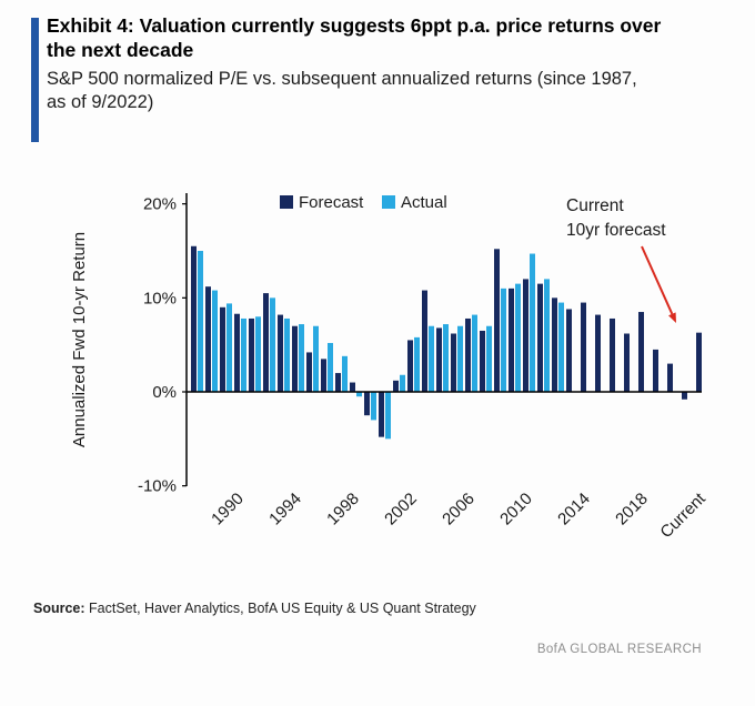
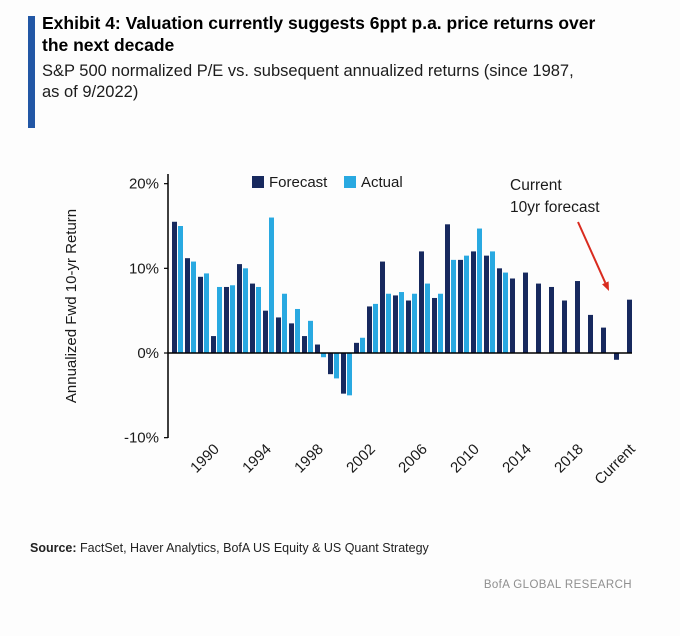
Forecast/1990: 8% -> 2%
Forecast/1994: 7% -> 5%
Actual/1994: 7% -> 16%
Forecast/2006: 8% -> 12%
